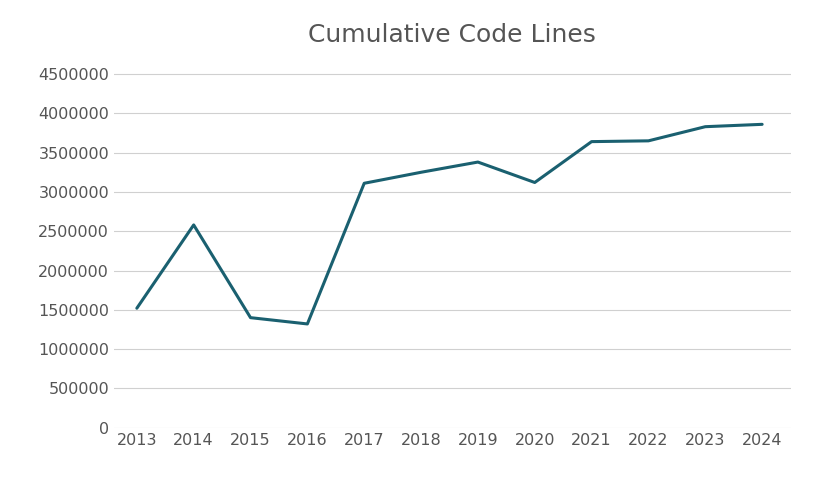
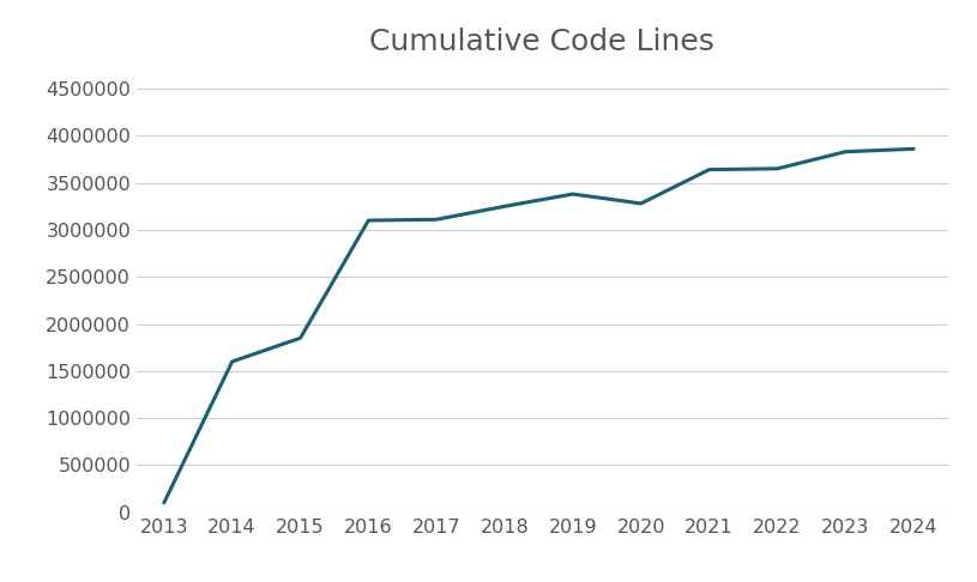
2013: 1520000 -> 100000
2014: 2580000 -> 1600000
2015: 1400000 -> 1850000
2016: 1320000 -> 3100000
2020: 3120000 -> 3280000
